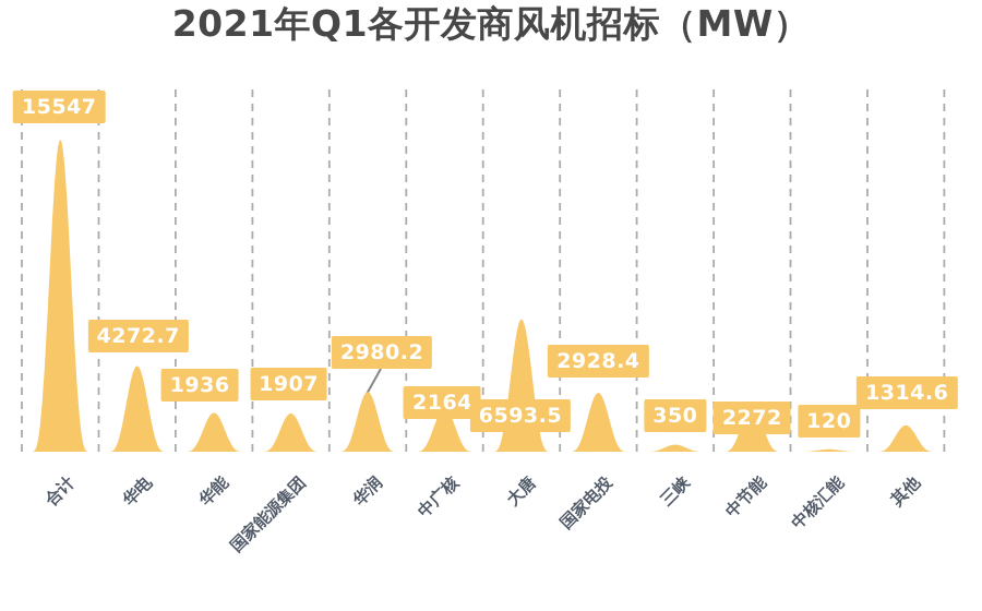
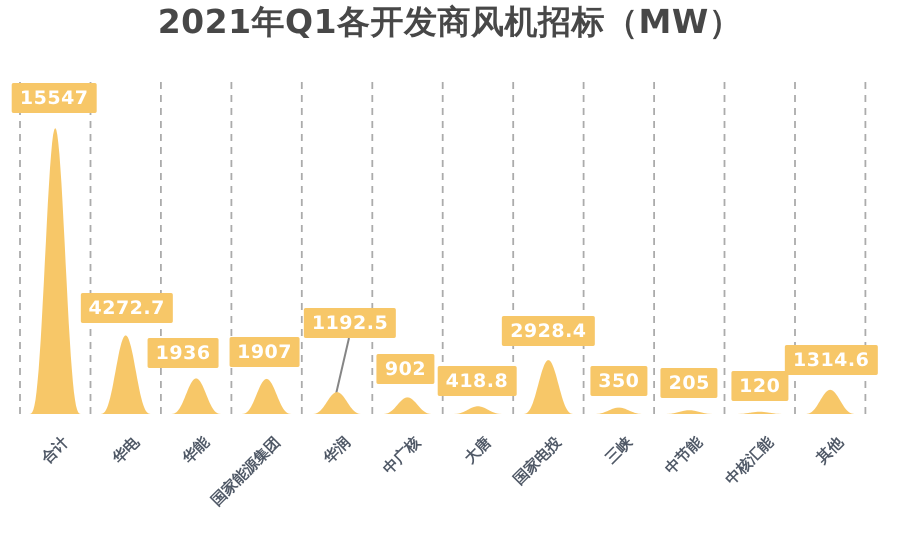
华润: 2980.2 -> 1192.5
中广核: 2164 -> 902
大唐: 6593.5 -> 418.8
中节能: 2272 -> 205
